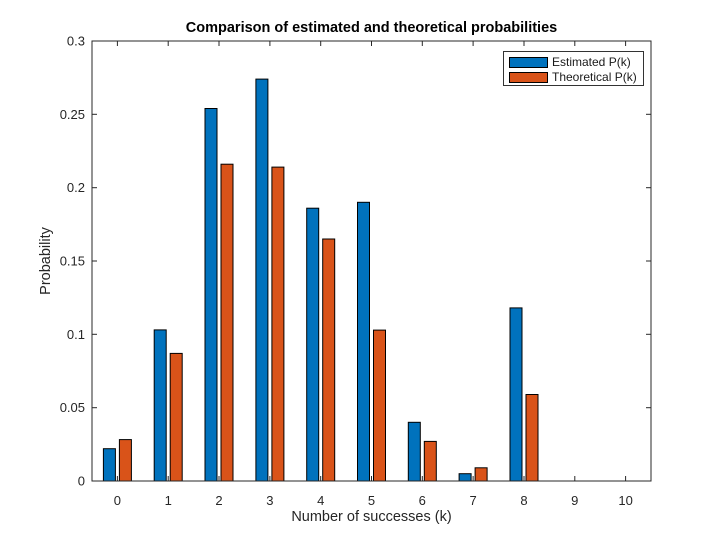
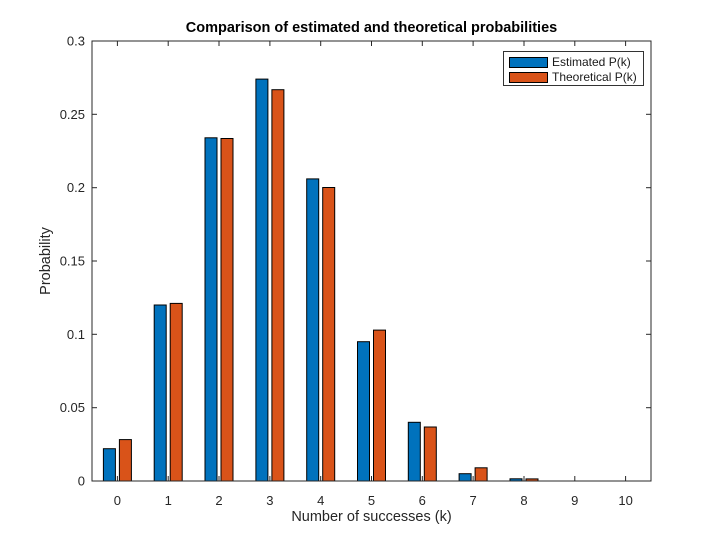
Estimated P(k)/1: 0.103 -> 0.120
Theoretical P(k)/1: 0.087 -> 0.121
Estimated P(k)/2: 0.254 -> 0.234
Theoretical P(k)/2: 0.216 -> 0.234
Theoretical P(k)/3: 0.214 -> 0.267
Estimated P(k)/4: 0.186 -> 0.206
Theoretical P(k)/4: 0.165 -> 0.200
Estimated P(k)/5: 0.190 -> 0.095
Theoretical P(k)/6: 0.027 -> 0.037
Estimated P(k)/8: 0.118 -> 0.002
Theoretical P(k)/8: 0.059 -> 0.001
